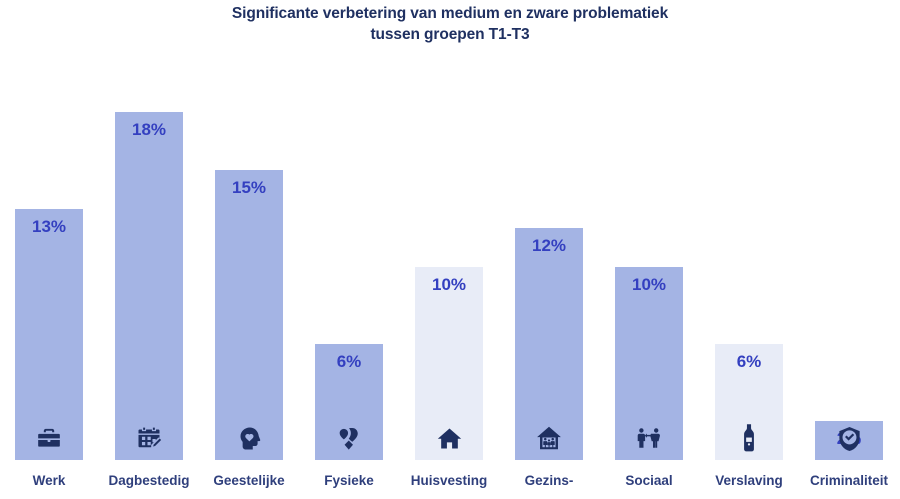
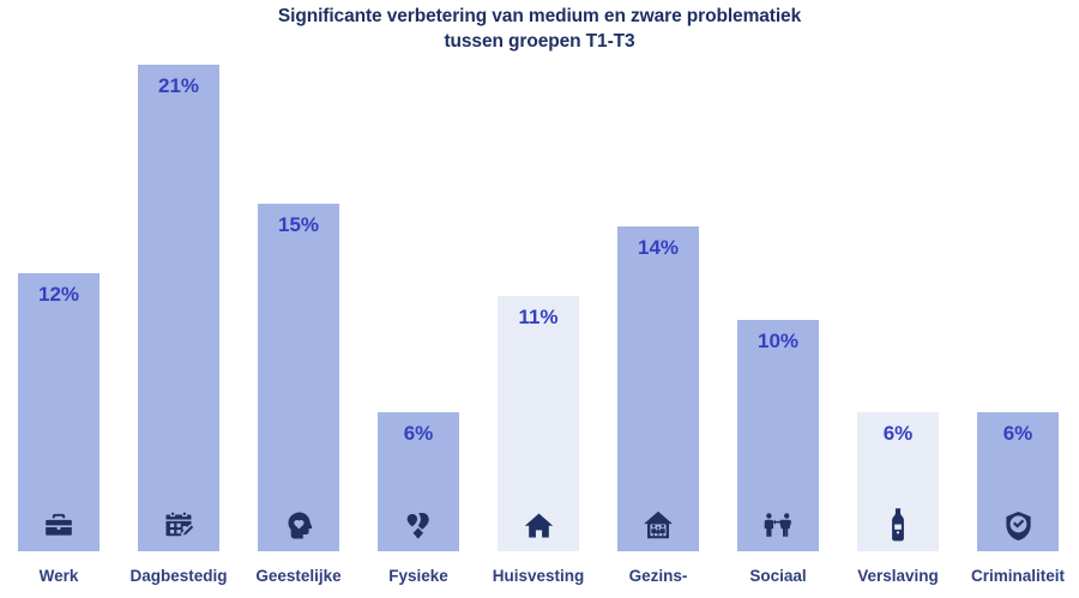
Werk: 13% -> 12%
Dagbestedig: 18% -> 21%
Huisvesting: 10% -> 11%
Gezins-: 12% -> 14%
Criminaliteit: 2% -> 6%
